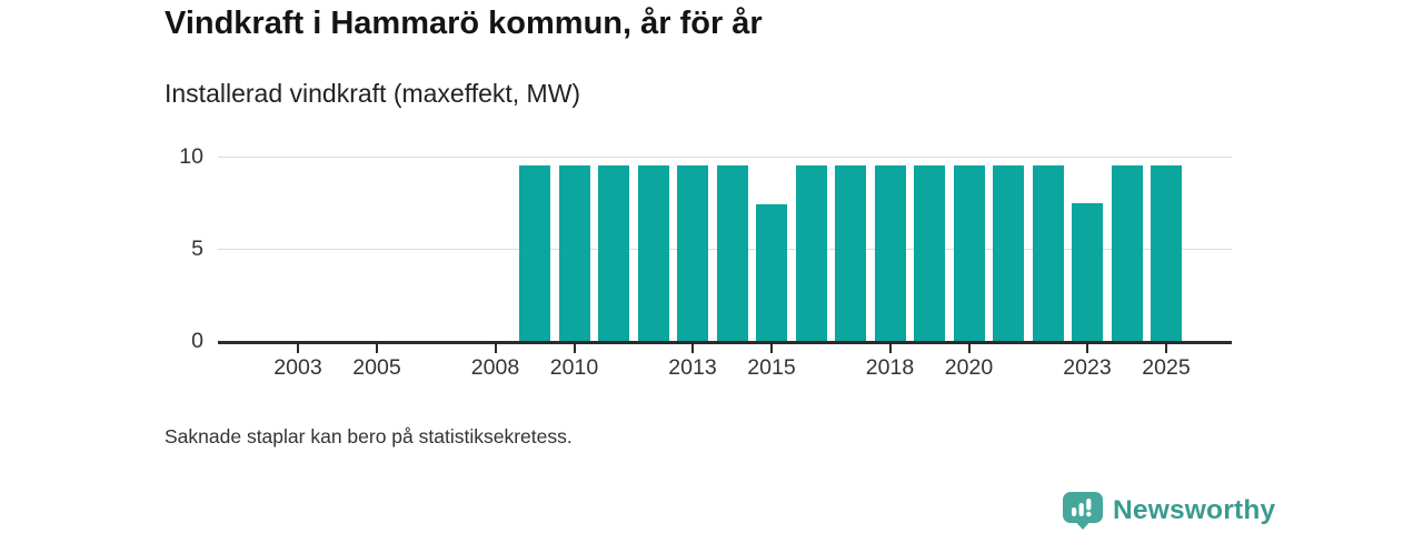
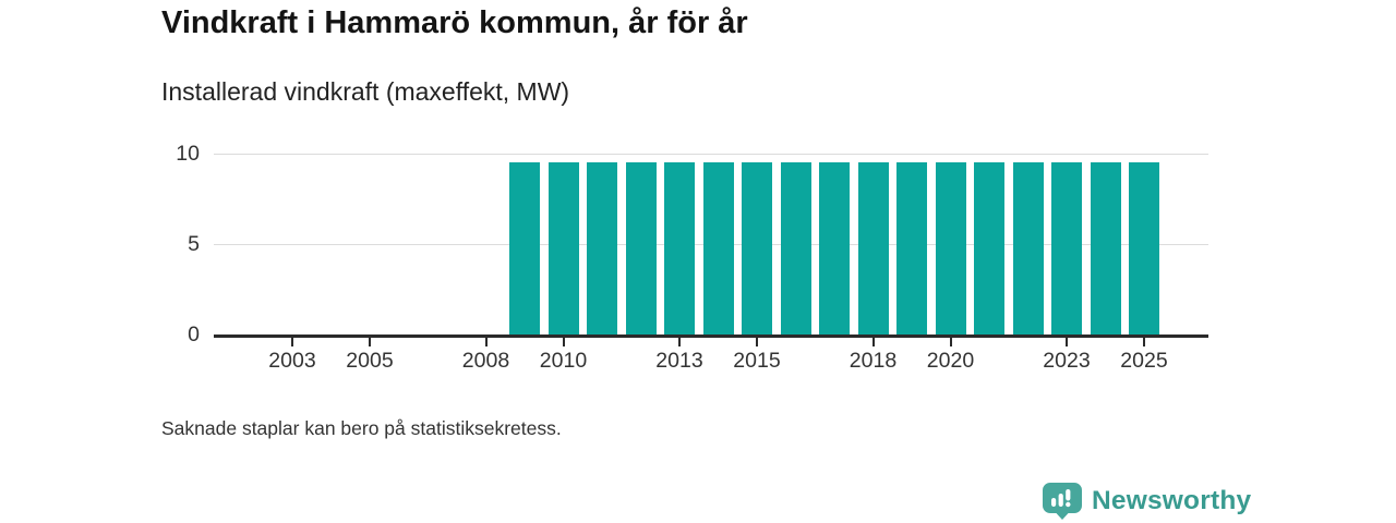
2015: 7.4 -> 9.5
2023: 7.5 -> 9.5
